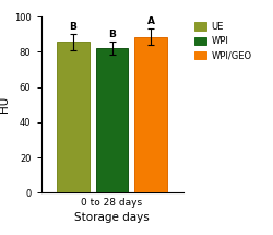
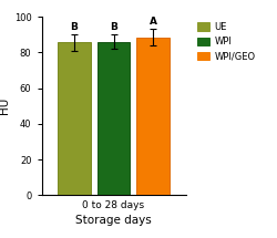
0 to 28 days: 82 -> 86
